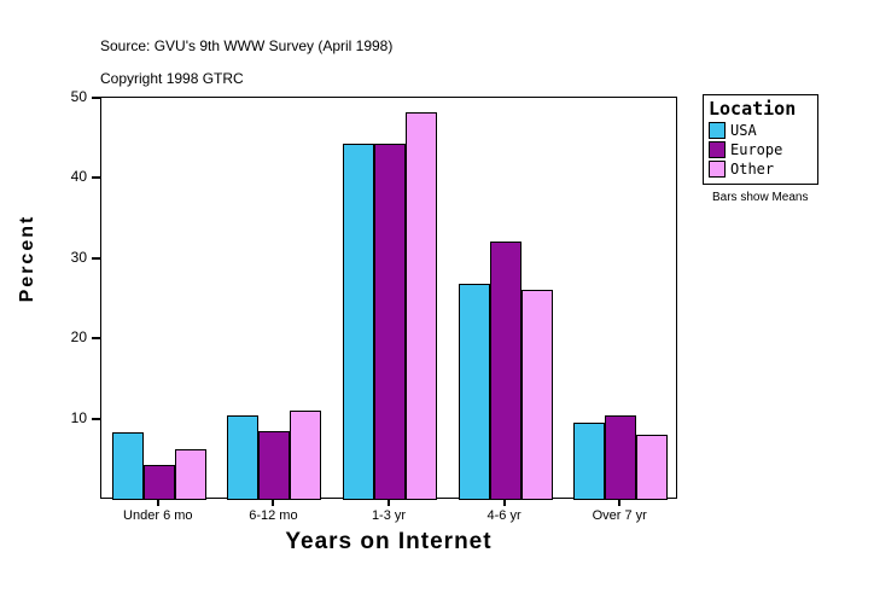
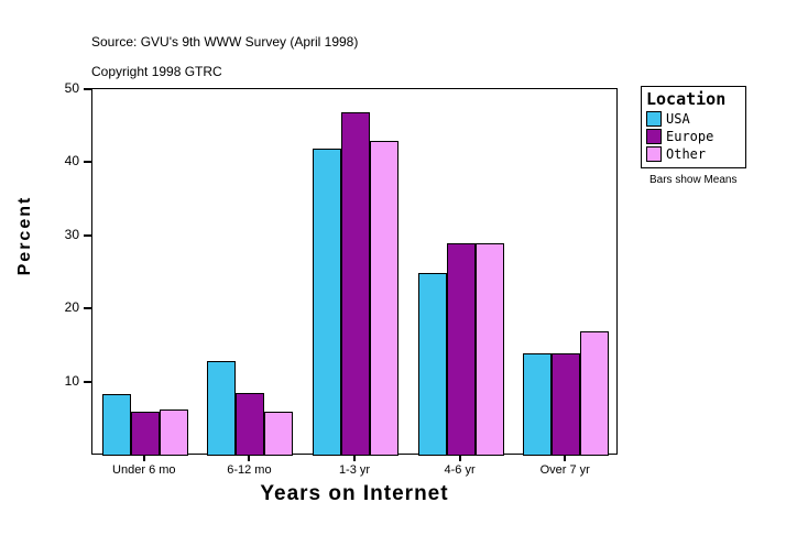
Europe/Under 6 mo: 4 -> 6
USA/6-12 mo: 11 -> 13
Other/6-12 mo: 11 -> 6
USA/1-3 yr: 44 -> 42
Europe/1-3 yr: 44 -> 47
Other/1-3 yr: 48 -> 43
USA/4-6 yr: 27 -> 25
Europe/4-6 yr: 32 -> 29
Other/4-6 yr: 26 -> 29
USA/Over 7 yr: 10 -> 14
Europe/Over 7 yr: 11 -> 14
Other/Over 7 yr: 8 -> 17
